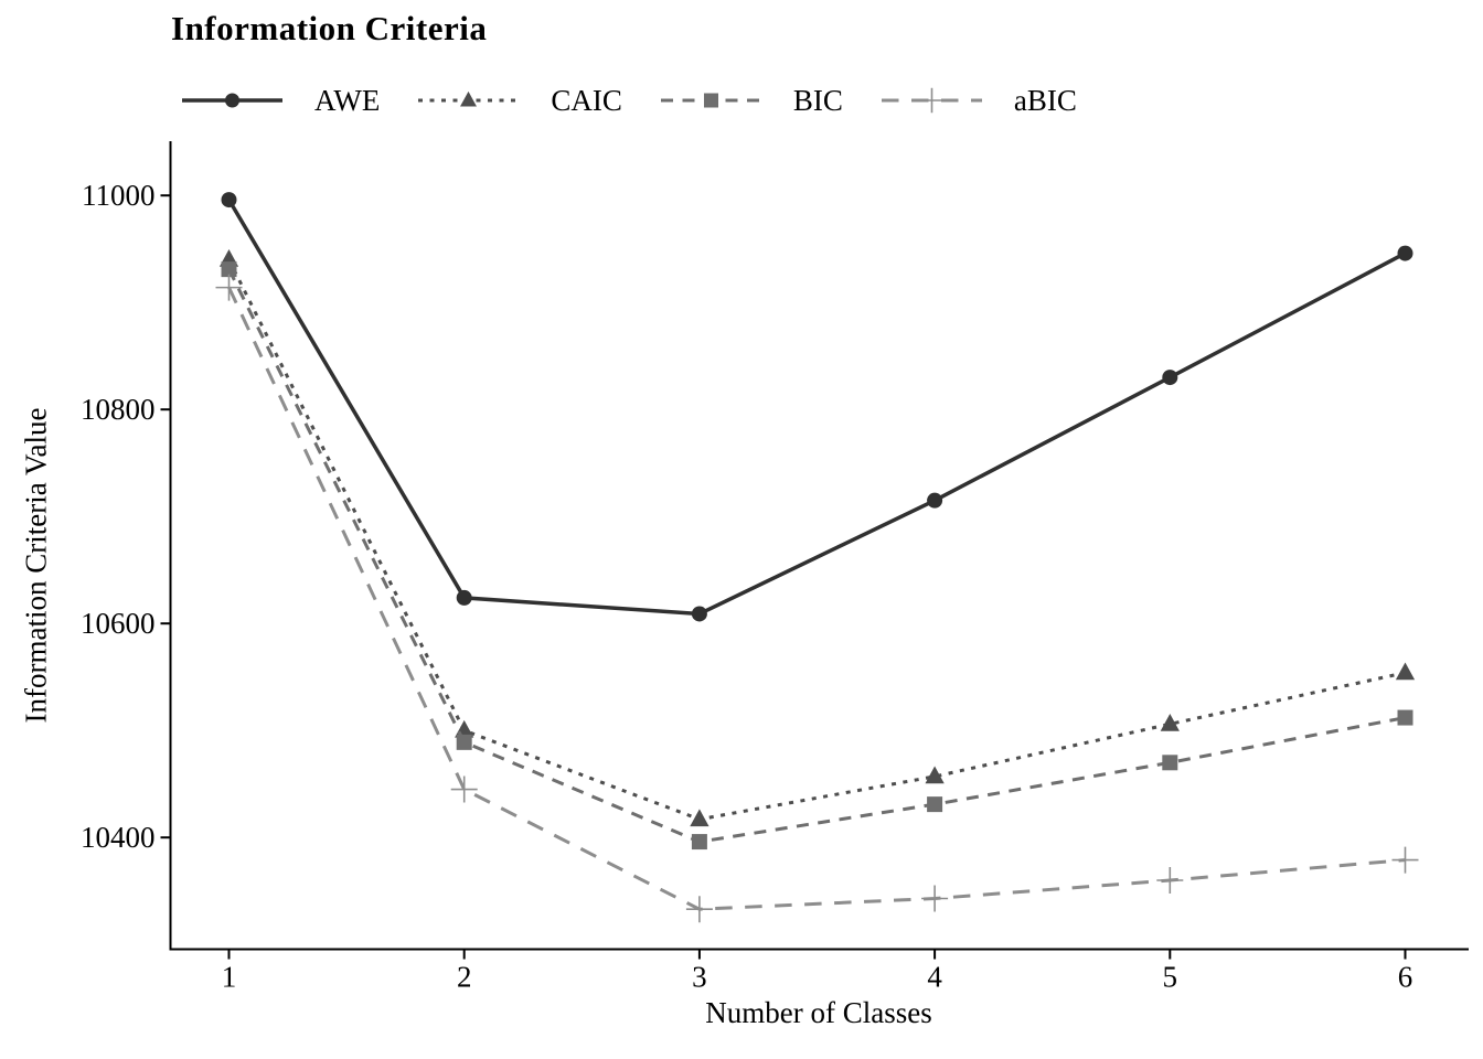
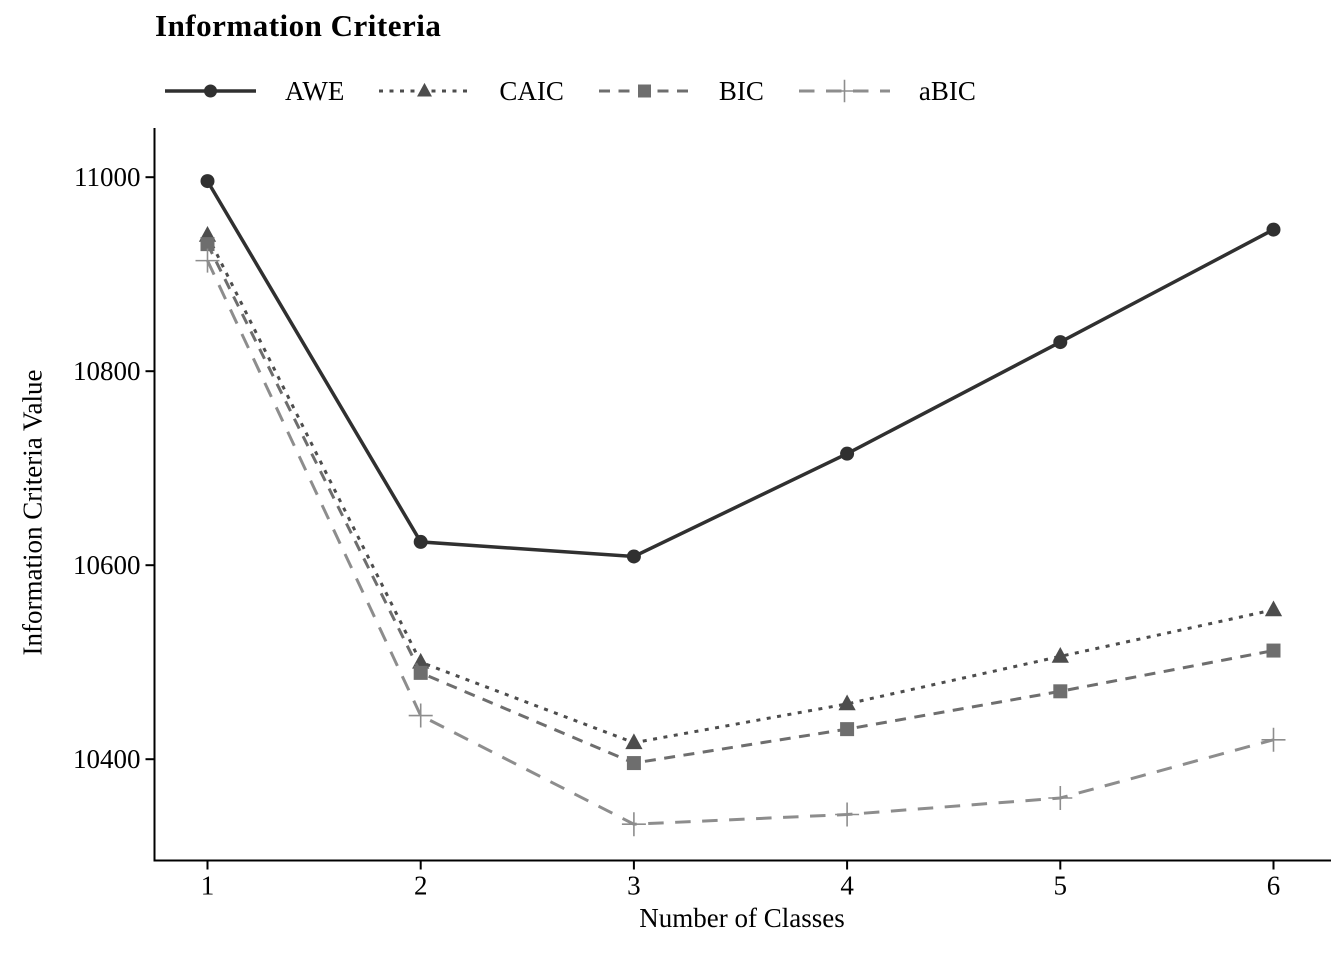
aBIC/6: 10380 -> 10420
